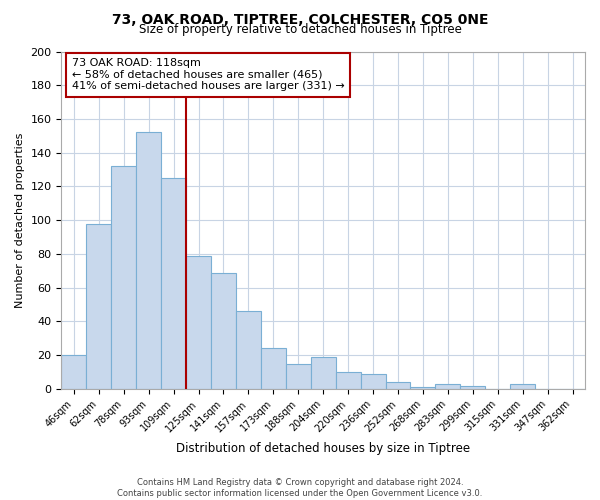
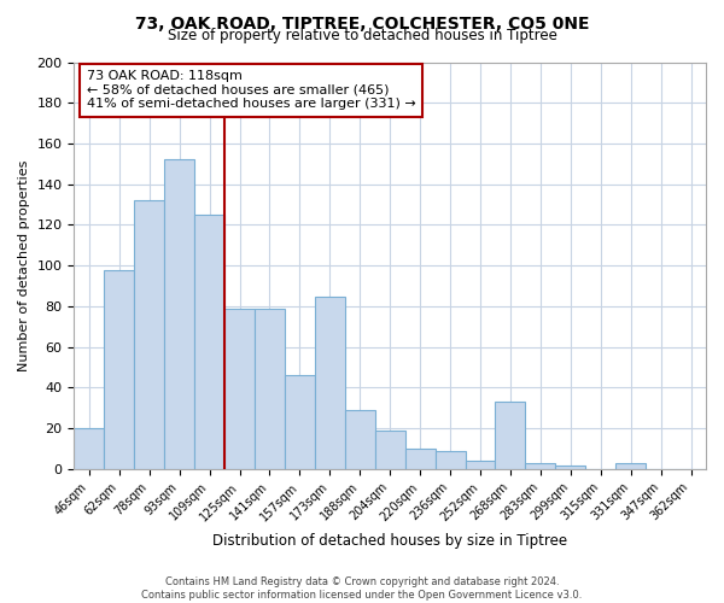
141sqm: 69 -> 79
173sqm: 24 -> 85
188sqm: 15 -> 29
268sqm: 1 -> 33
